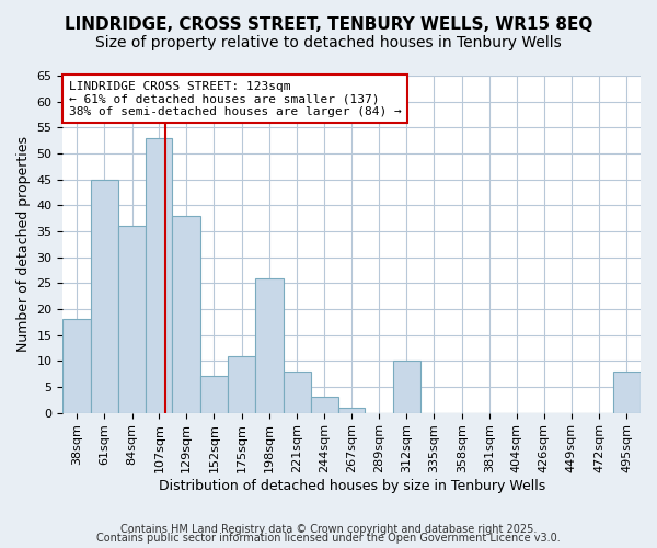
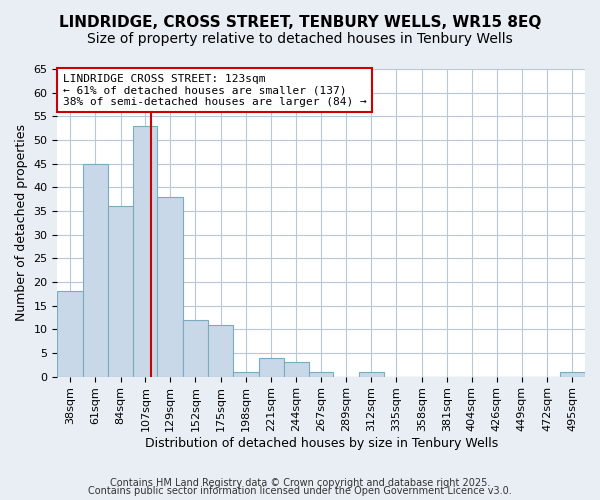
152sqm: 7 -> 12
198sqm: 26 -> 1
221sqm: 8 -> 4
312sqm: 10 -> 1
495sqm: 8 -> 1
